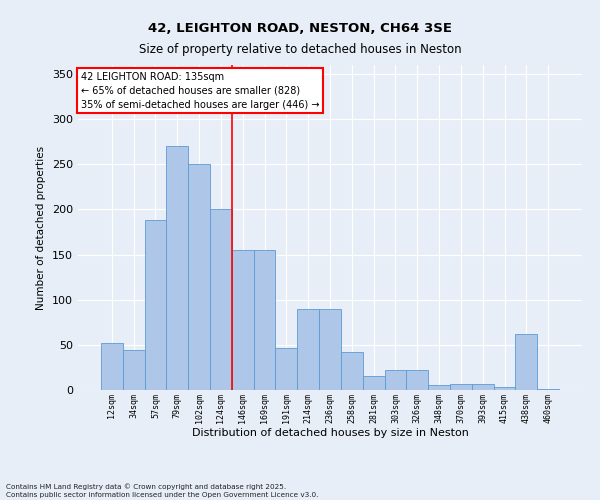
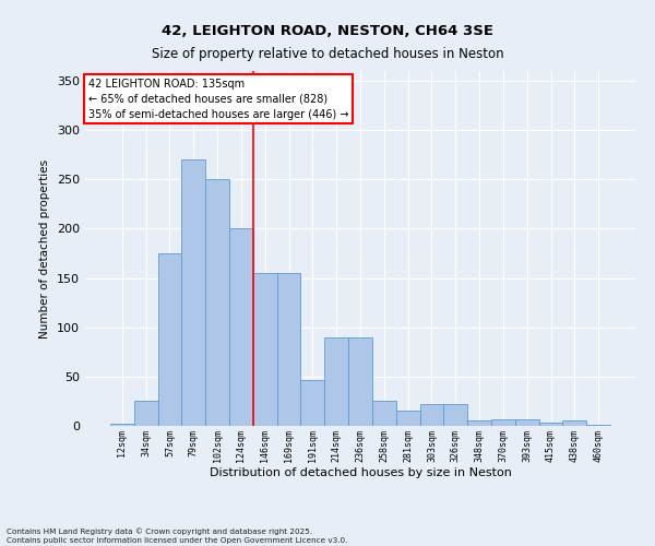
12sqm: 52 -> 2
34sqm: 44 -> 25
57sqm: 188 -> 175
258sqm: 42 -> 25
438sqm: 62 -> 5
